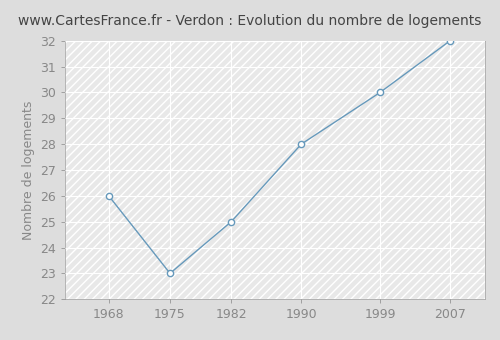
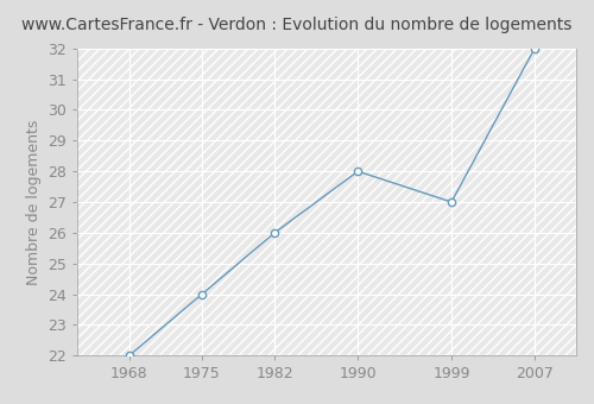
1968: 26 -> 22
1975: 23 -> 24
1982: 25 -> 26
1999: 30 -> 27
